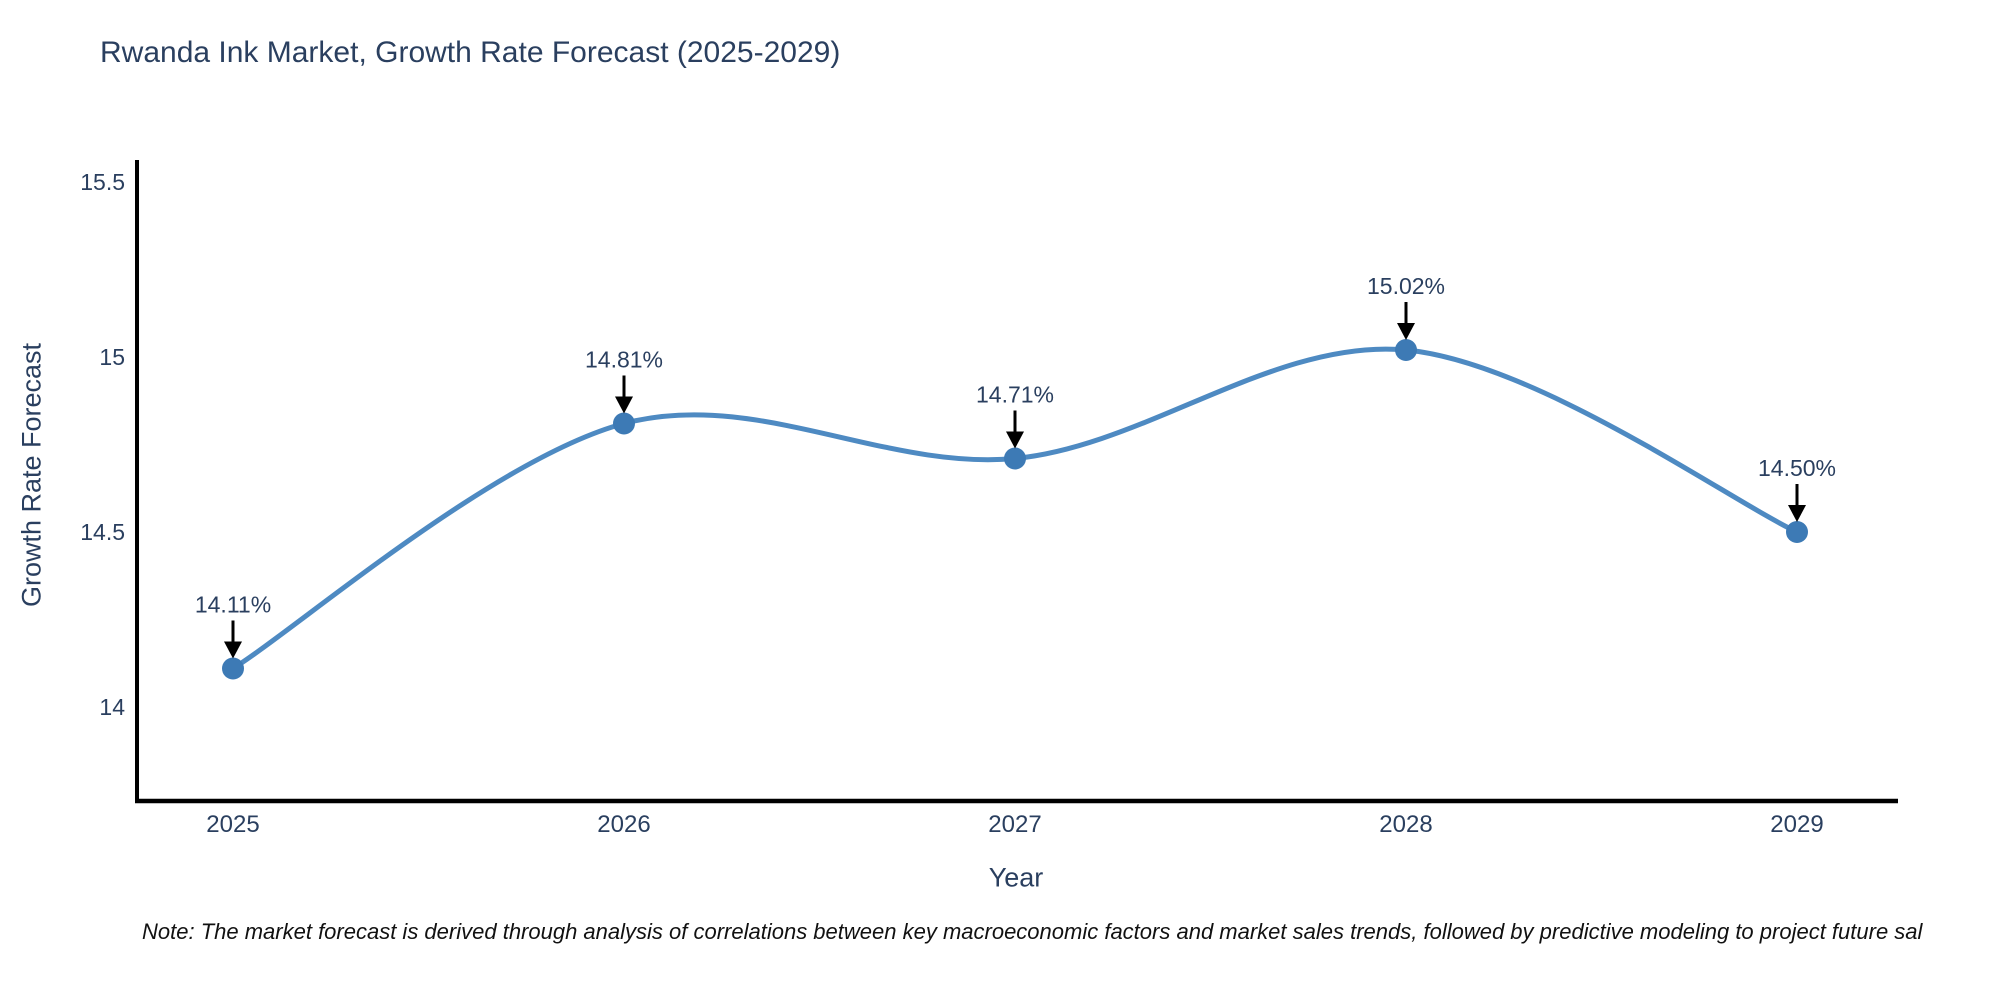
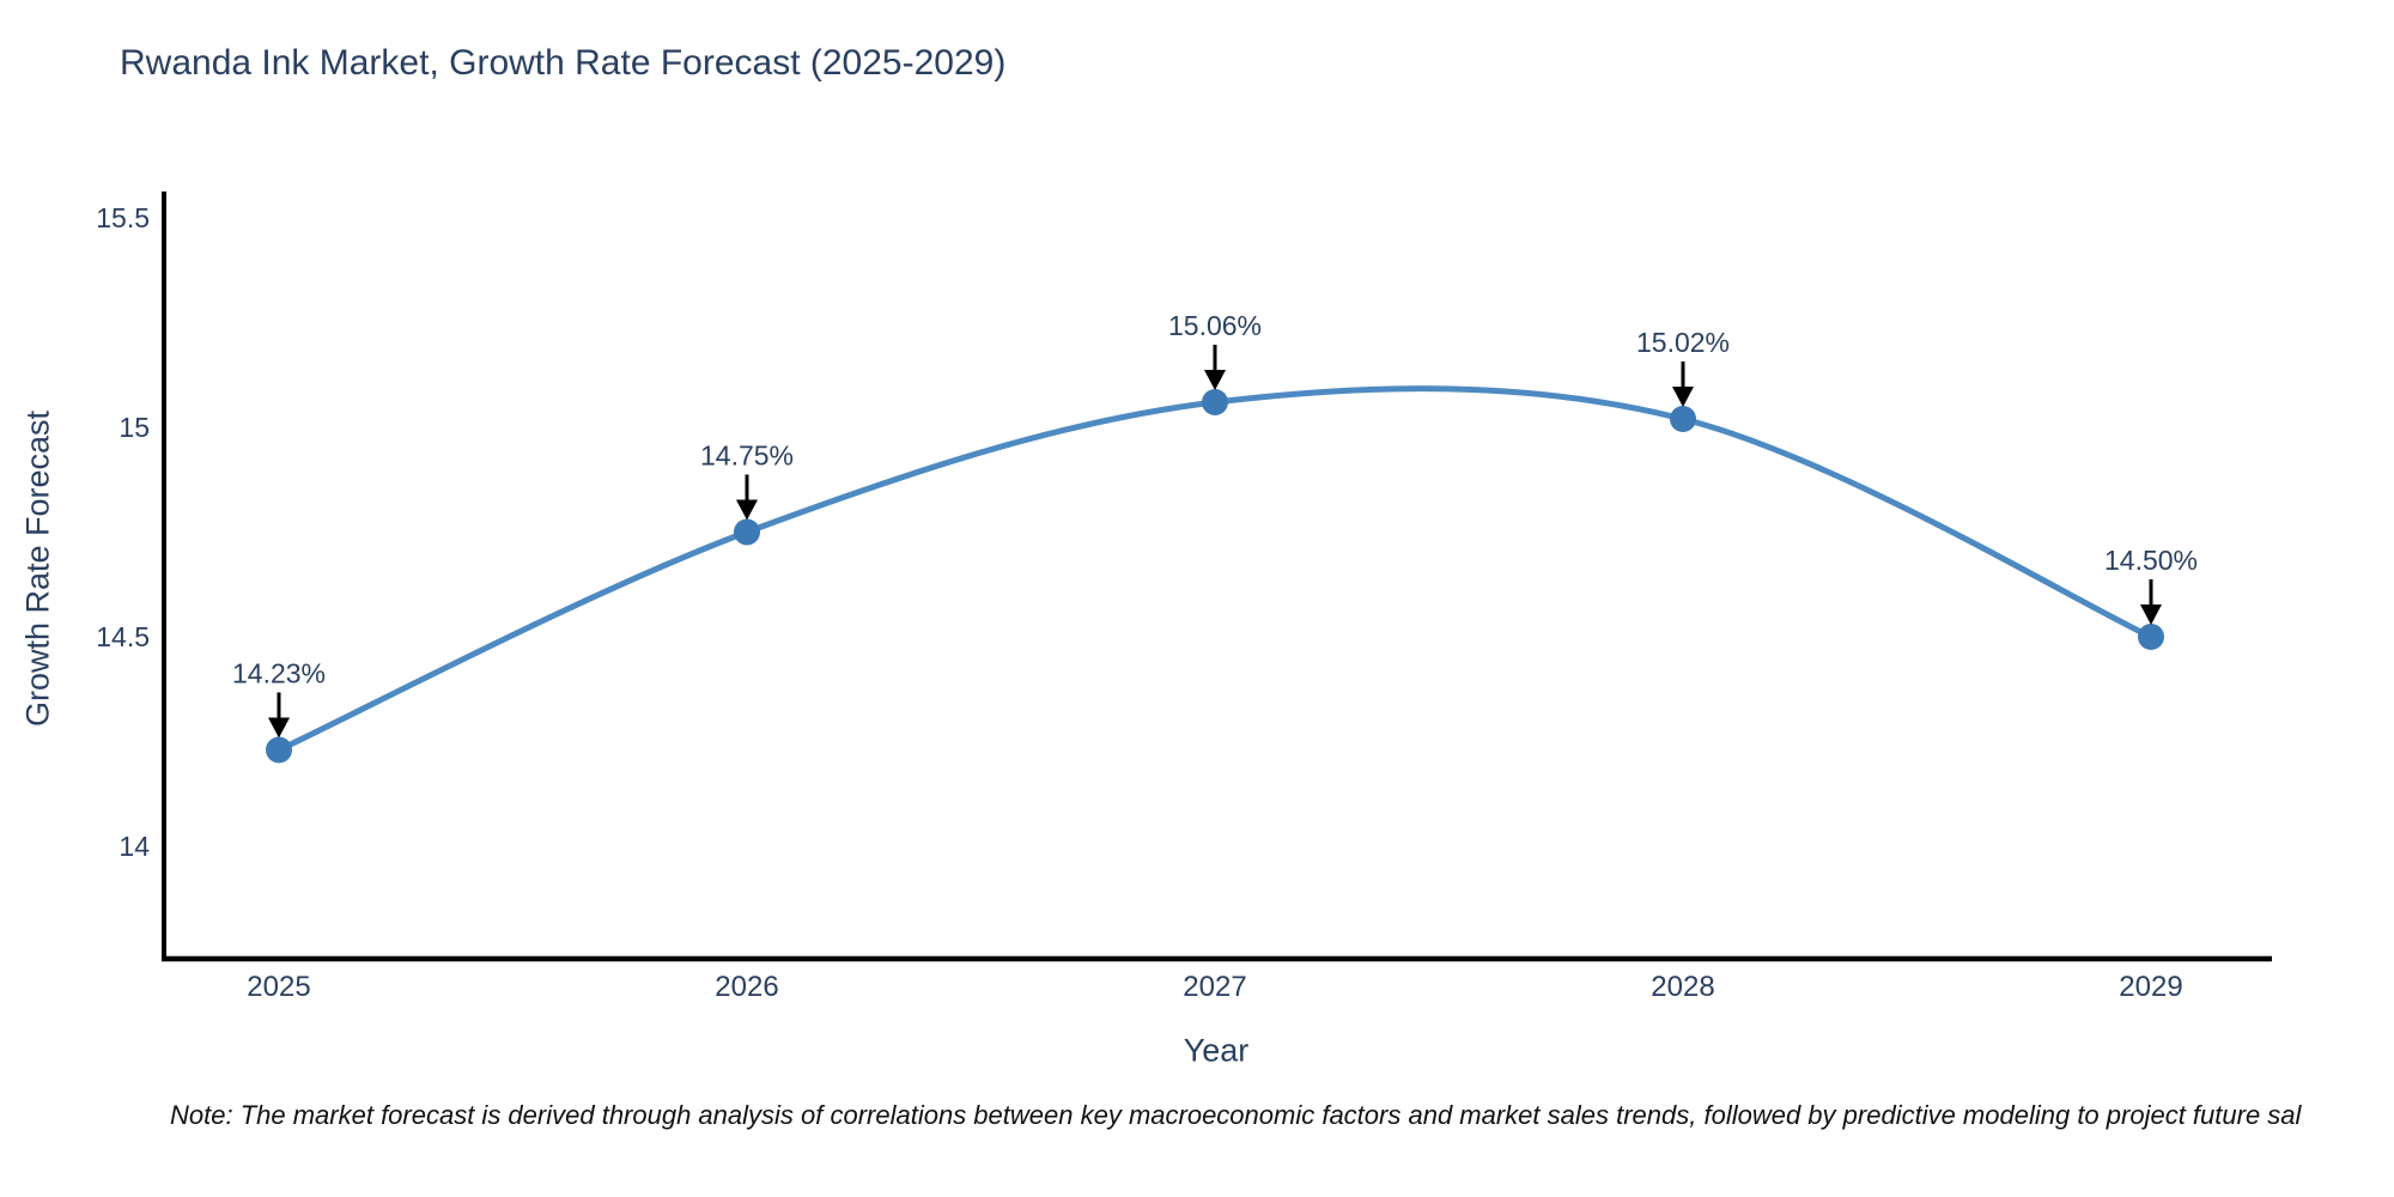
2025: 14.11% -> 14.23%
2026: 14.81% -> 14.75%
2027: 14.71% -> 15.06%
